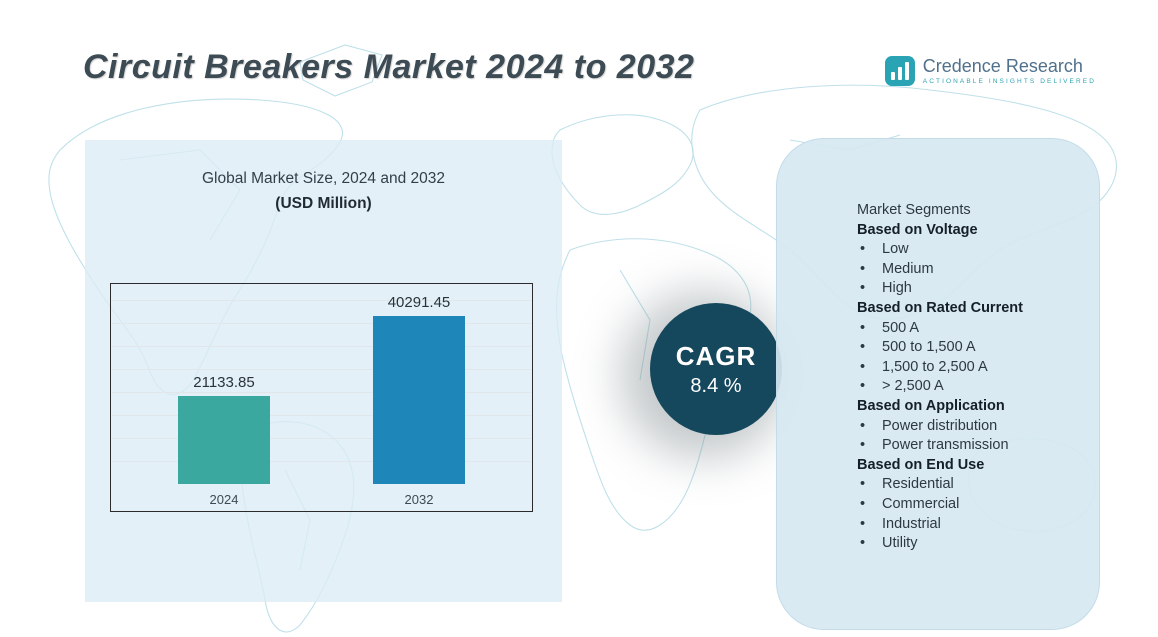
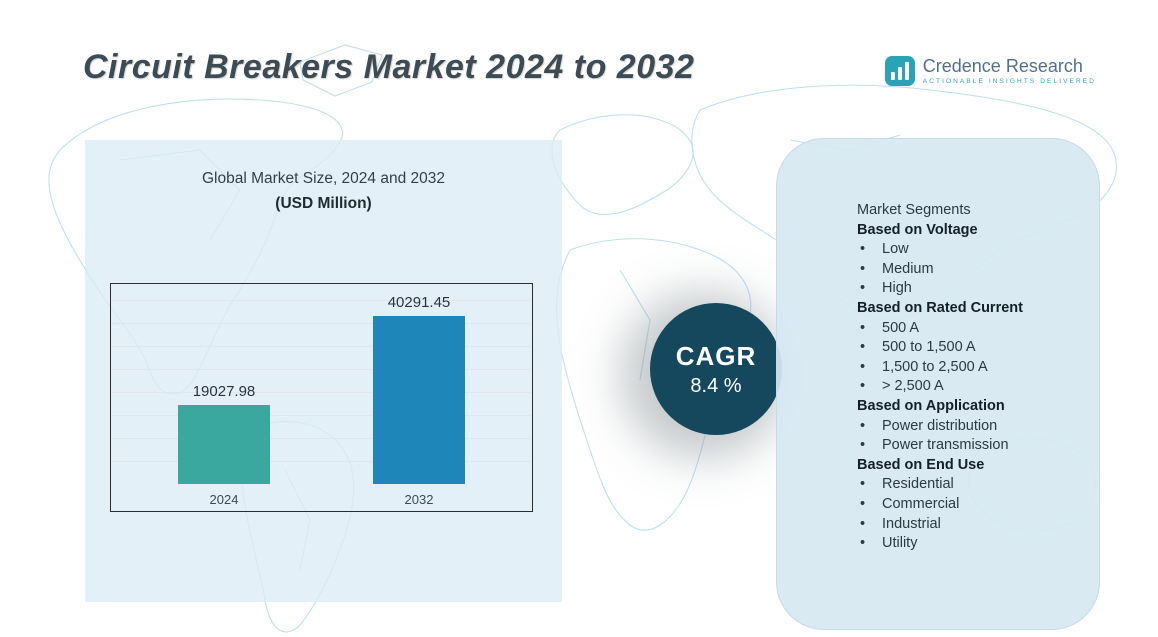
2024: 21133.85 -> 19027.98
